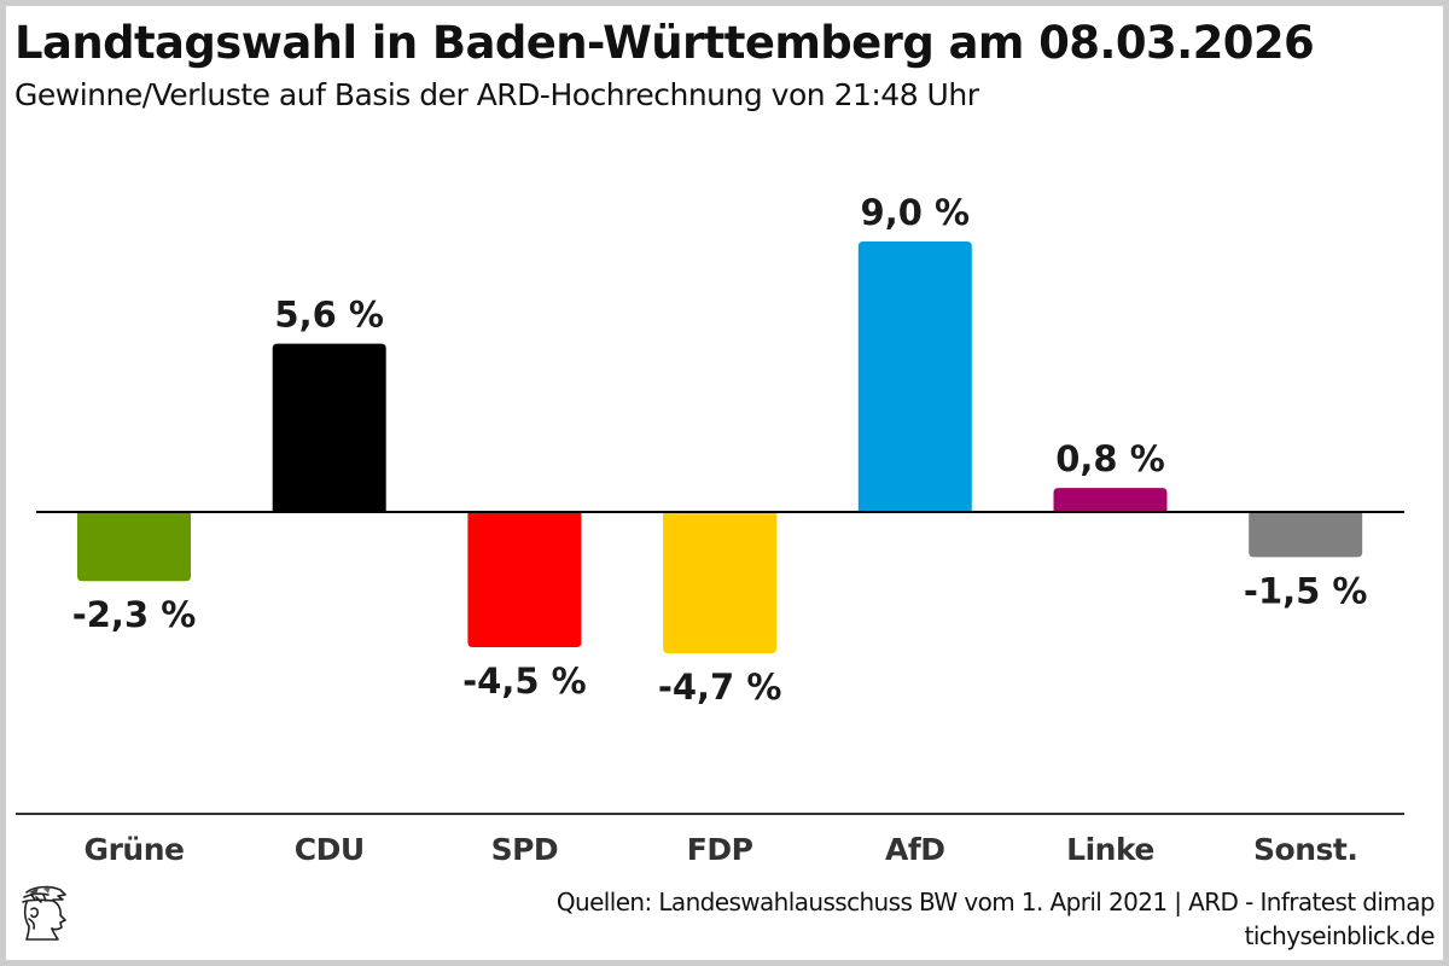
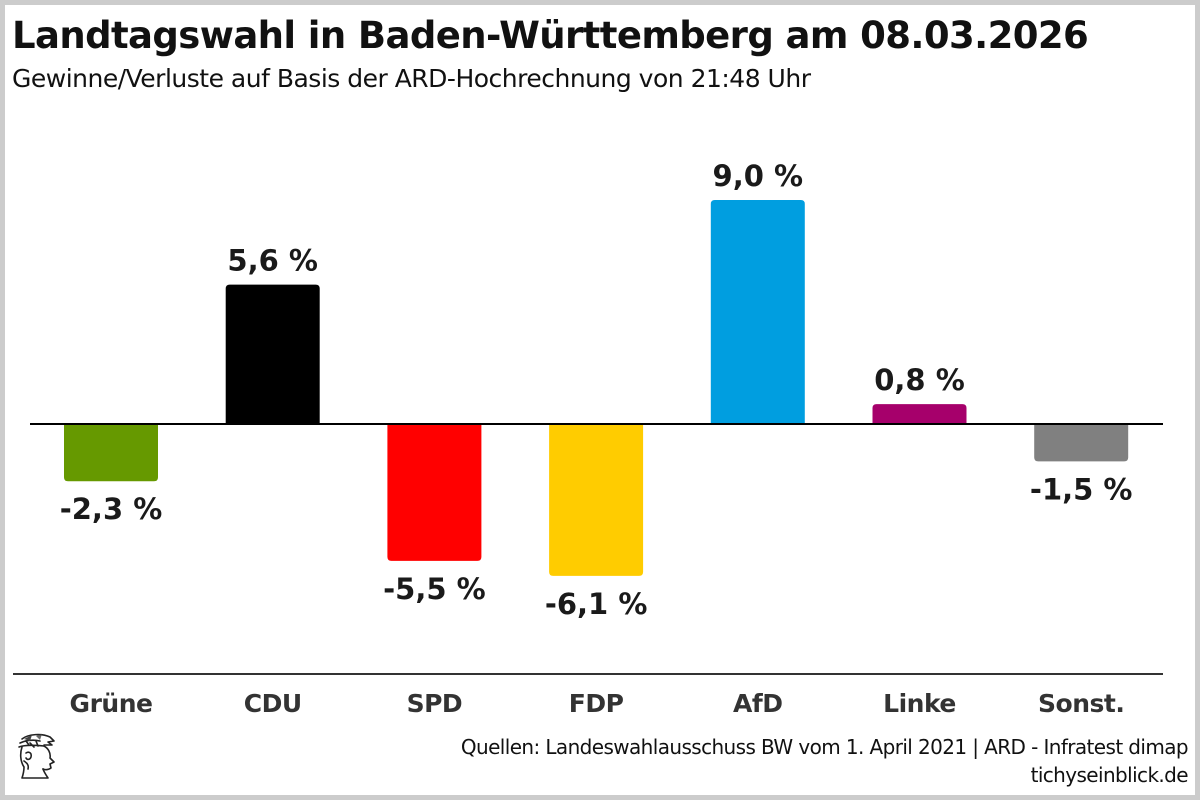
SPD: -4,5 -> -5,5
FDP: -4,7 -> -6,1
